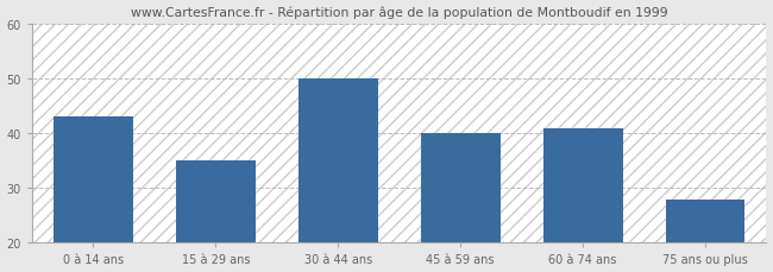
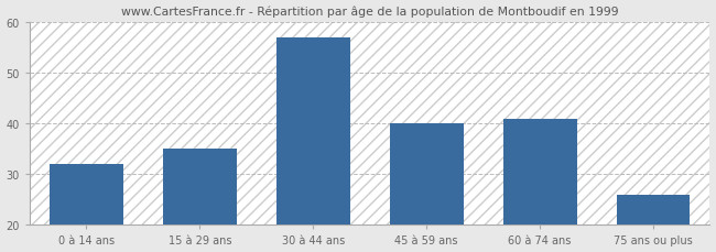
0 à 14 ans: 43 -> 32
30 à 44 ans: 50 -> 57
75 ans ou plus: 28 -> 26
